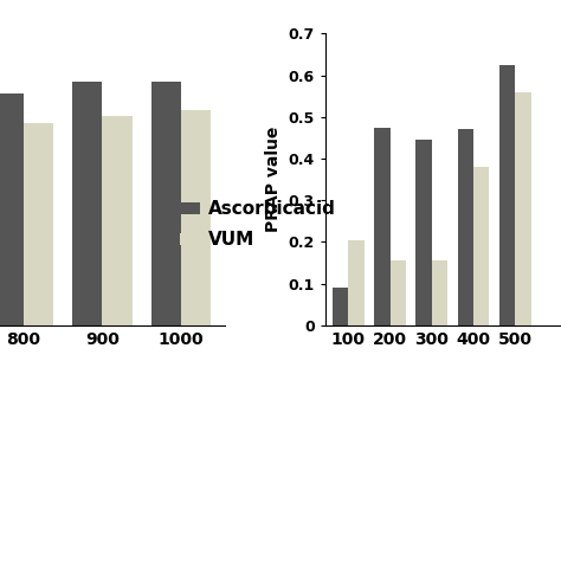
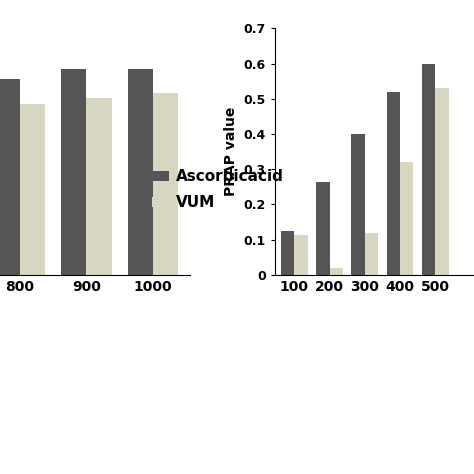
Ascorbicacid/100: 0.090 -> 0.125
VUM/100: 0.205 -> 0.113
Ascorbicacid/200: 0.475 -> 0.265
VUM/200: 0.155 -> 0.020
Ascorbicacid/300: 0.445 -> 0.400
VUM/300: 0.155 -> 0.120
Ascorbicacid/400: 0.470 -> 0.520
VUM/400: 0.380 -> 0.320
Ascorbicacid/500: 0.625 -> 0.600
VUM/500: 0.560 -> 0.530
